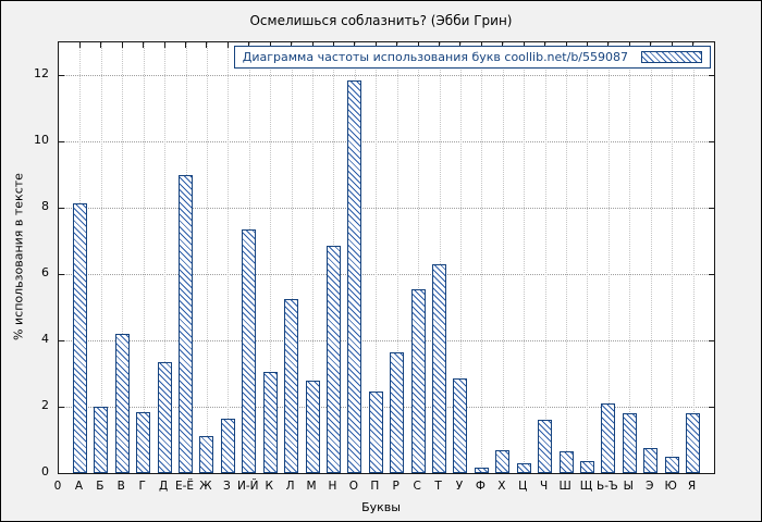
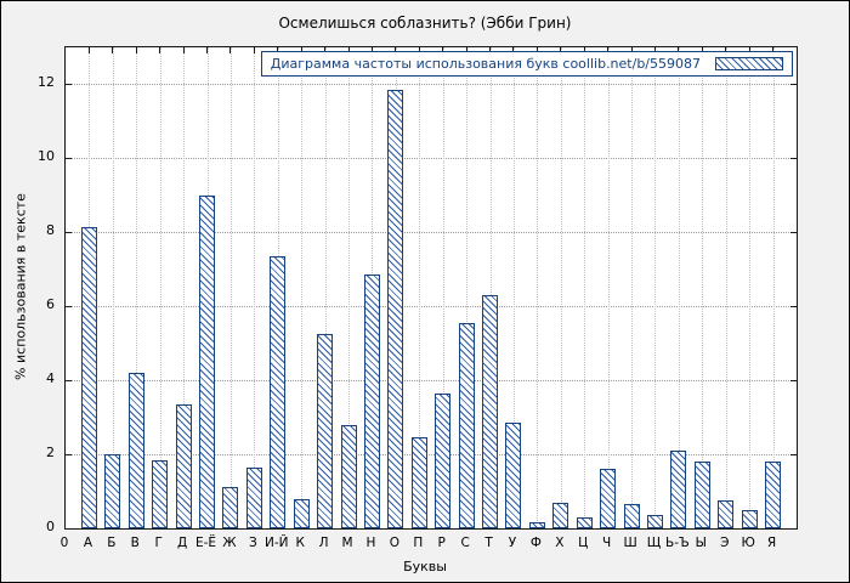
К: 3.0 -> 0.8
